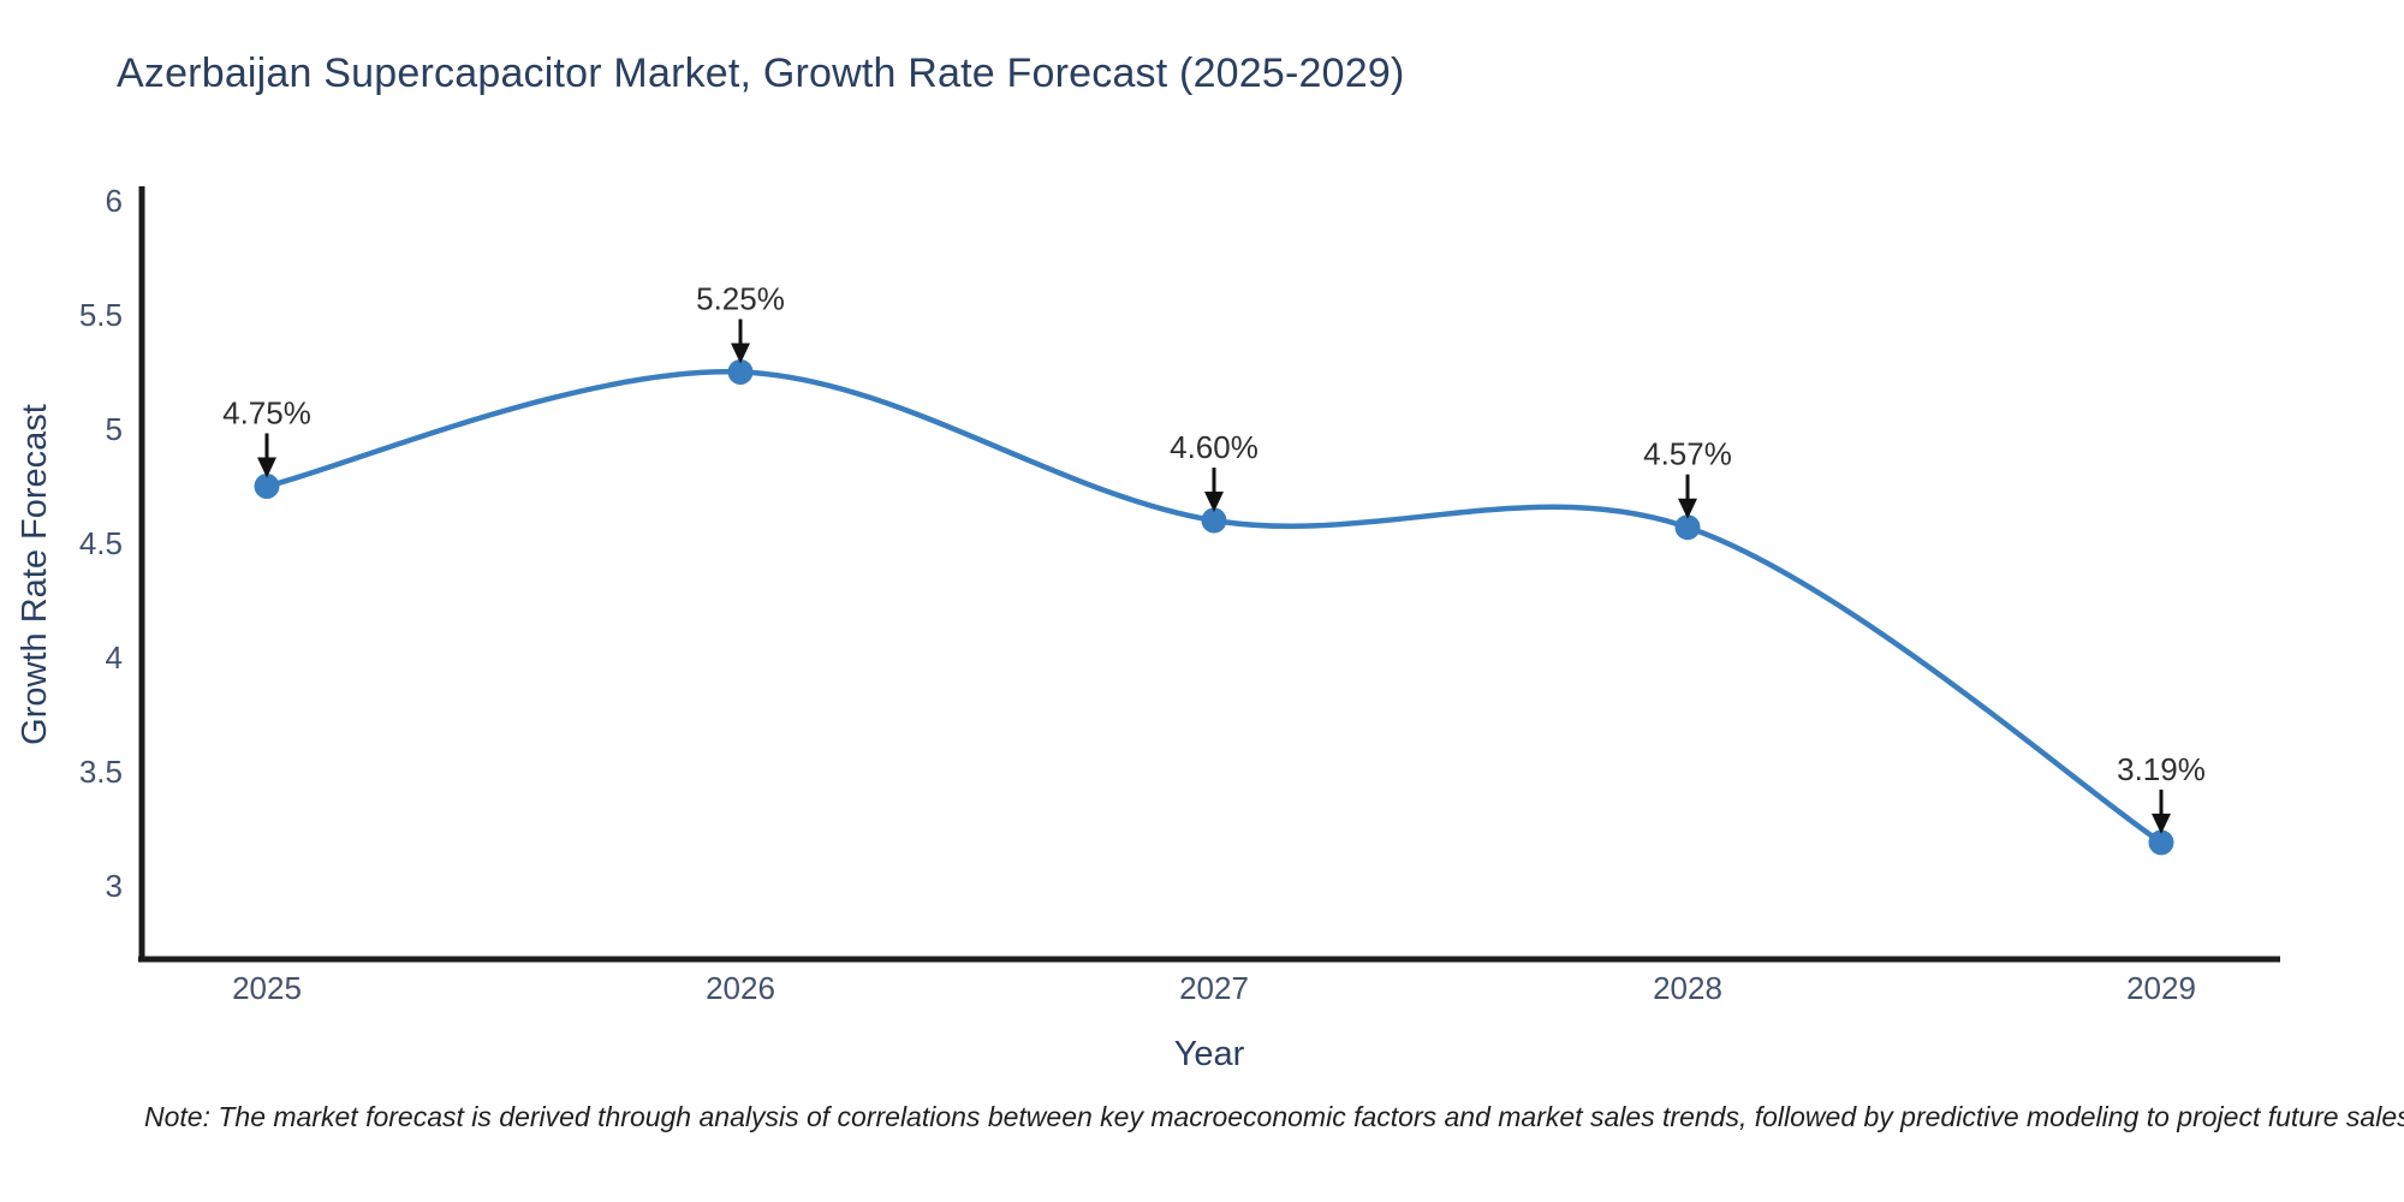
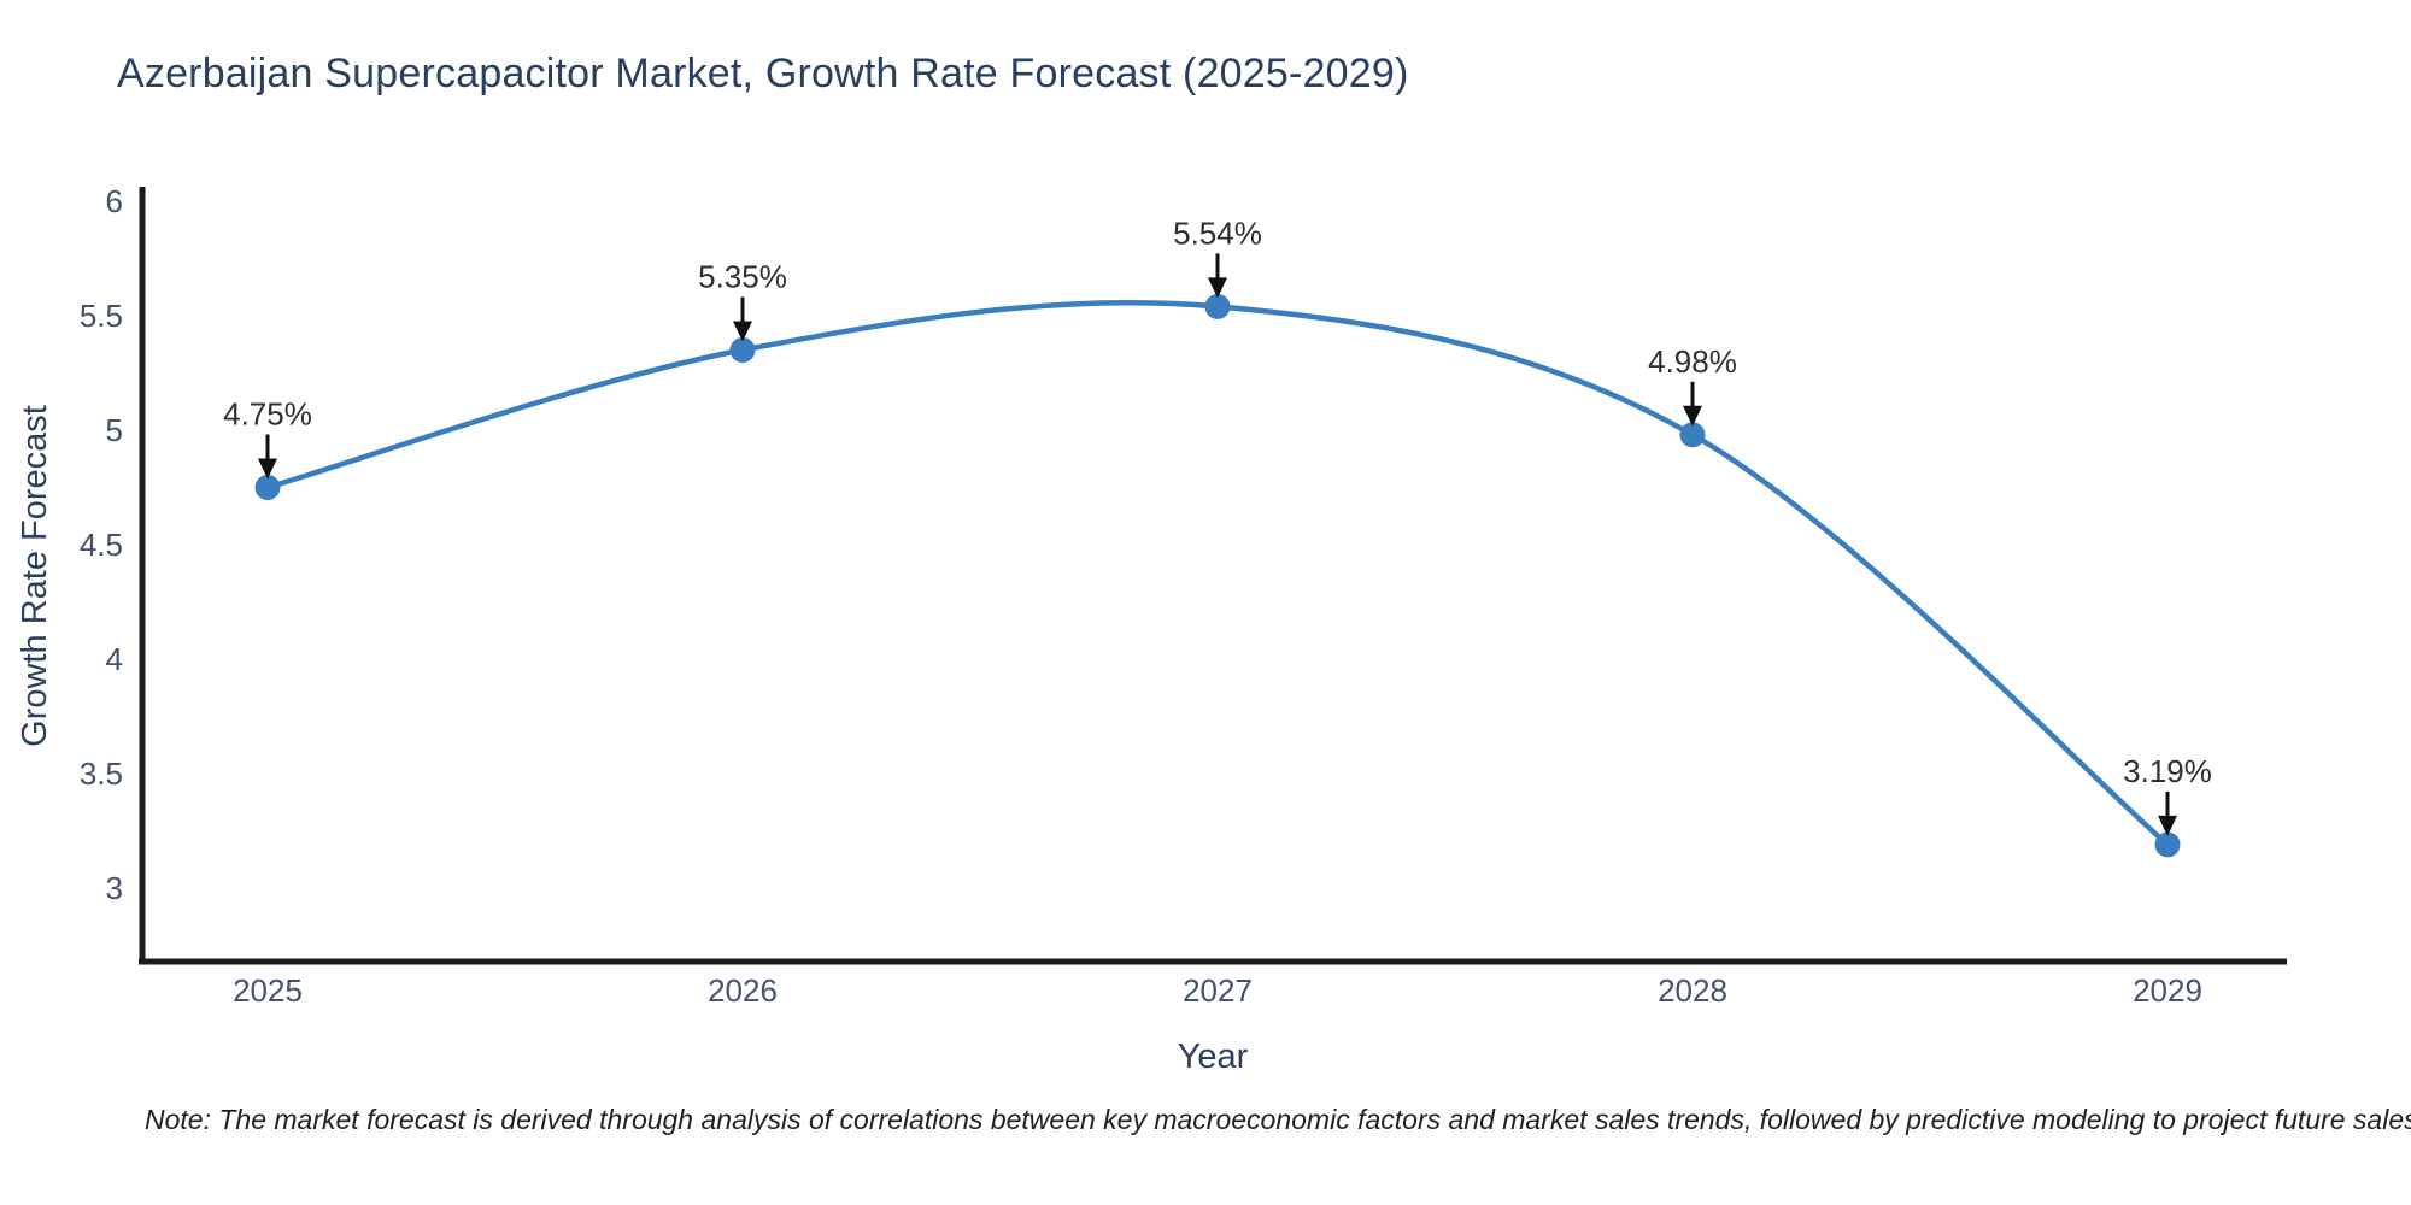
2026: 5.25% -> 5.35%
2027: 4.60% -> 5.54%
2028: 4.57% -> 4.98%
